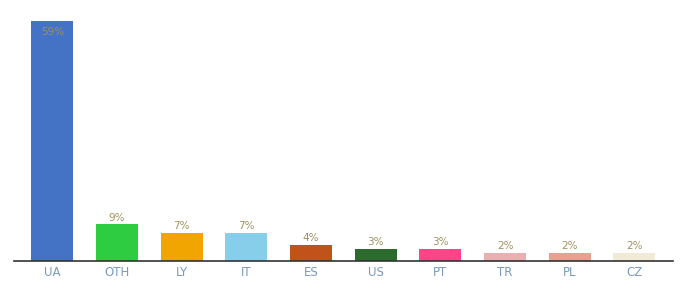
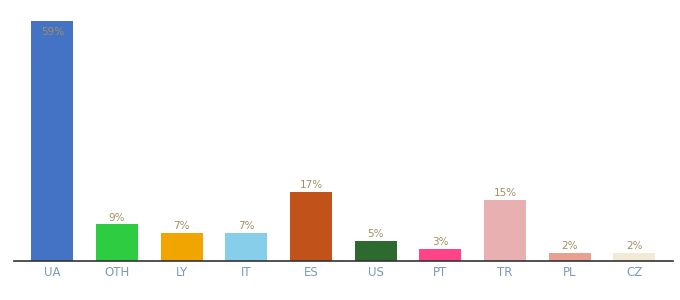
ES: 4% -> 17%
US: 3% -> 5%
TR: 2% -> 15%
